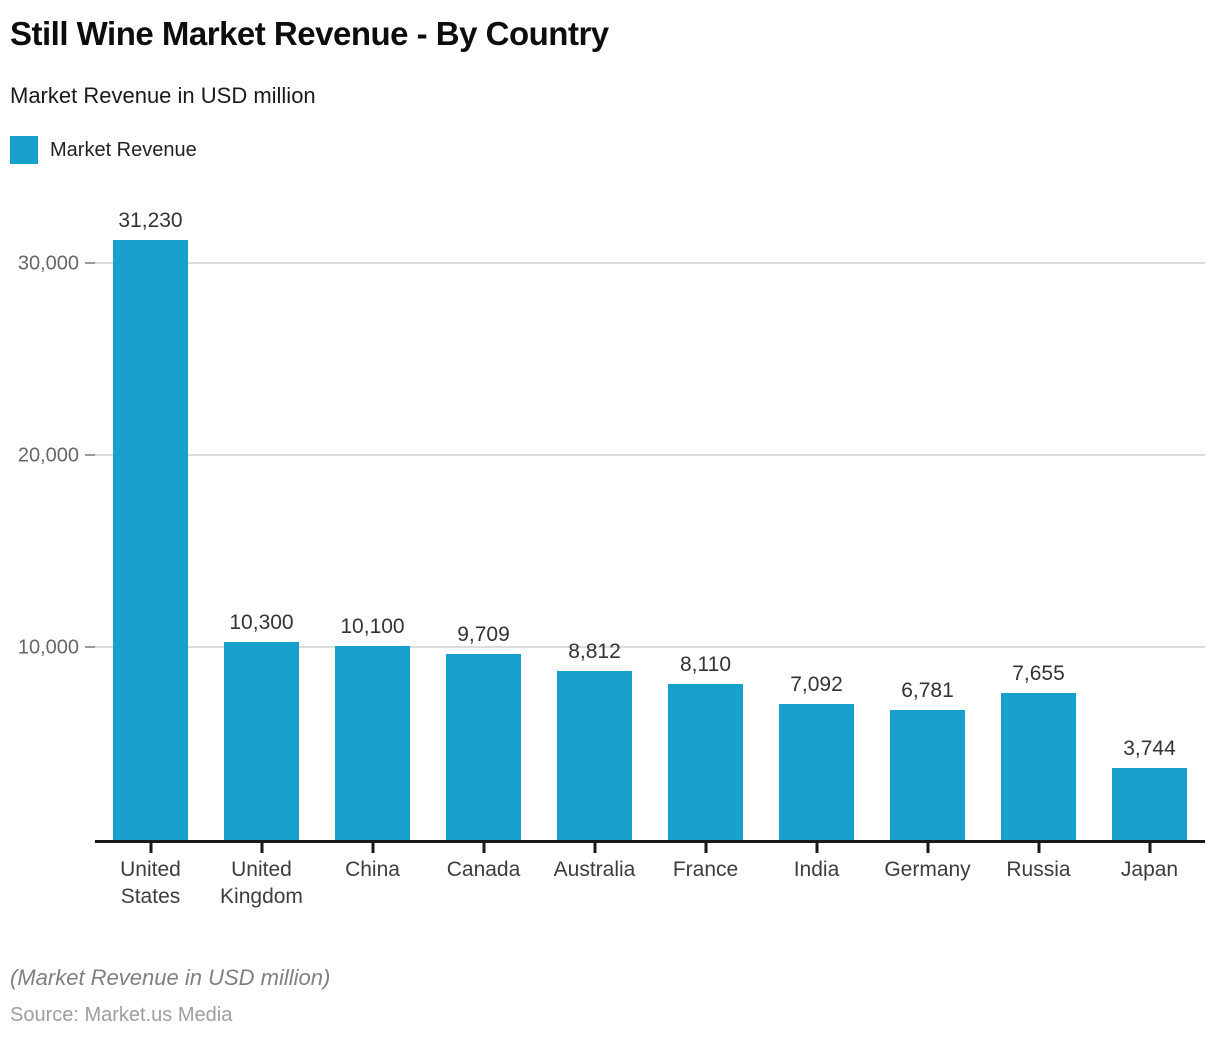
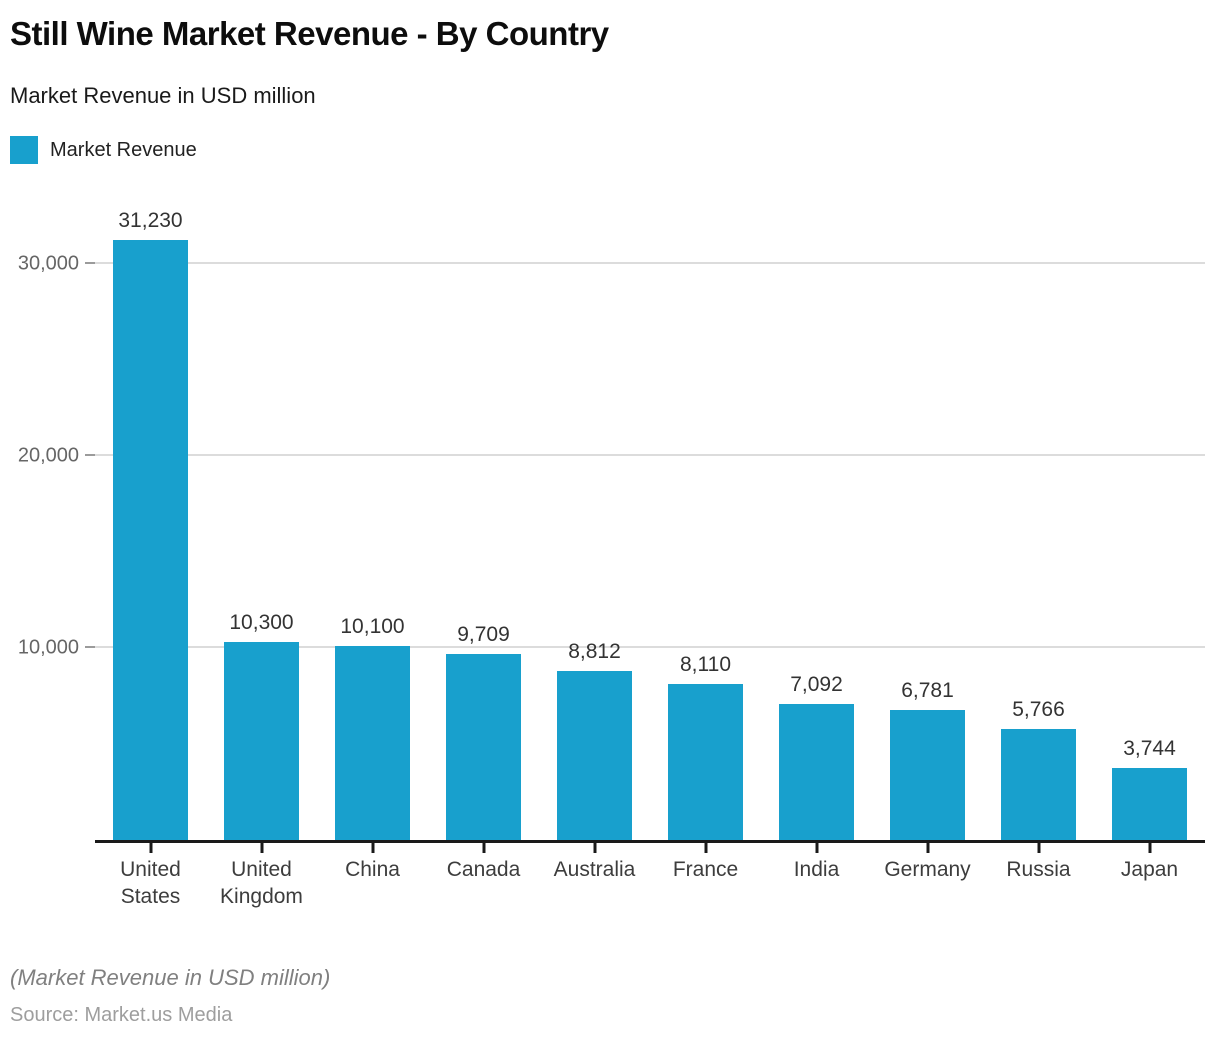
Russia: 7,655 -> 5,766
